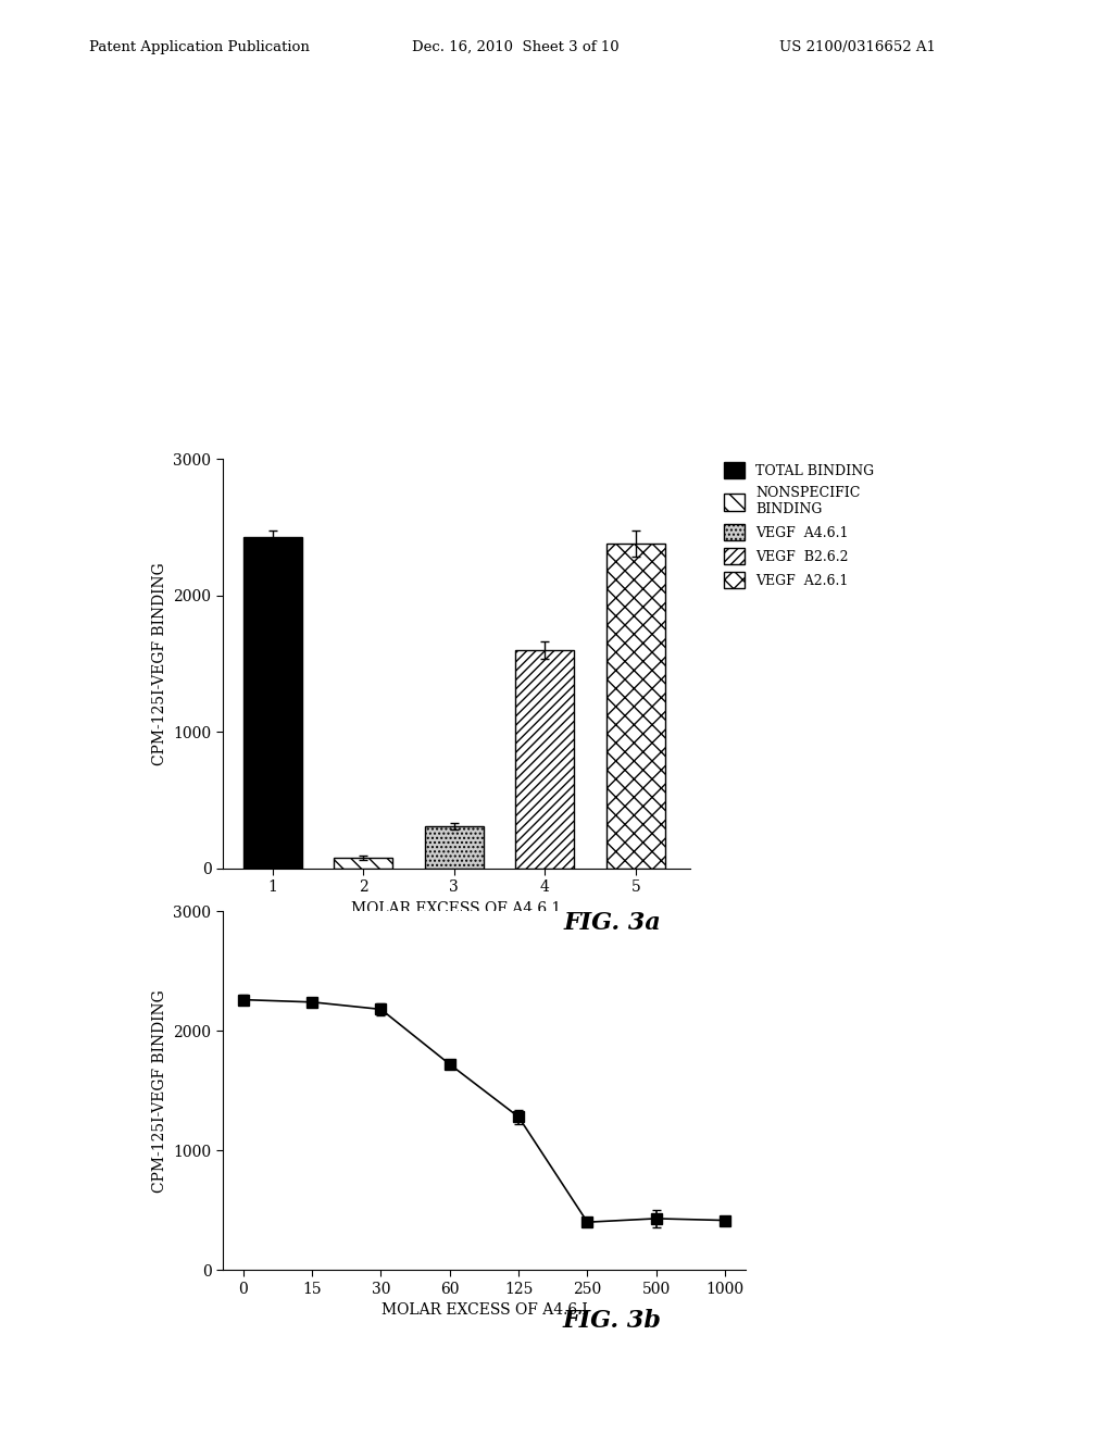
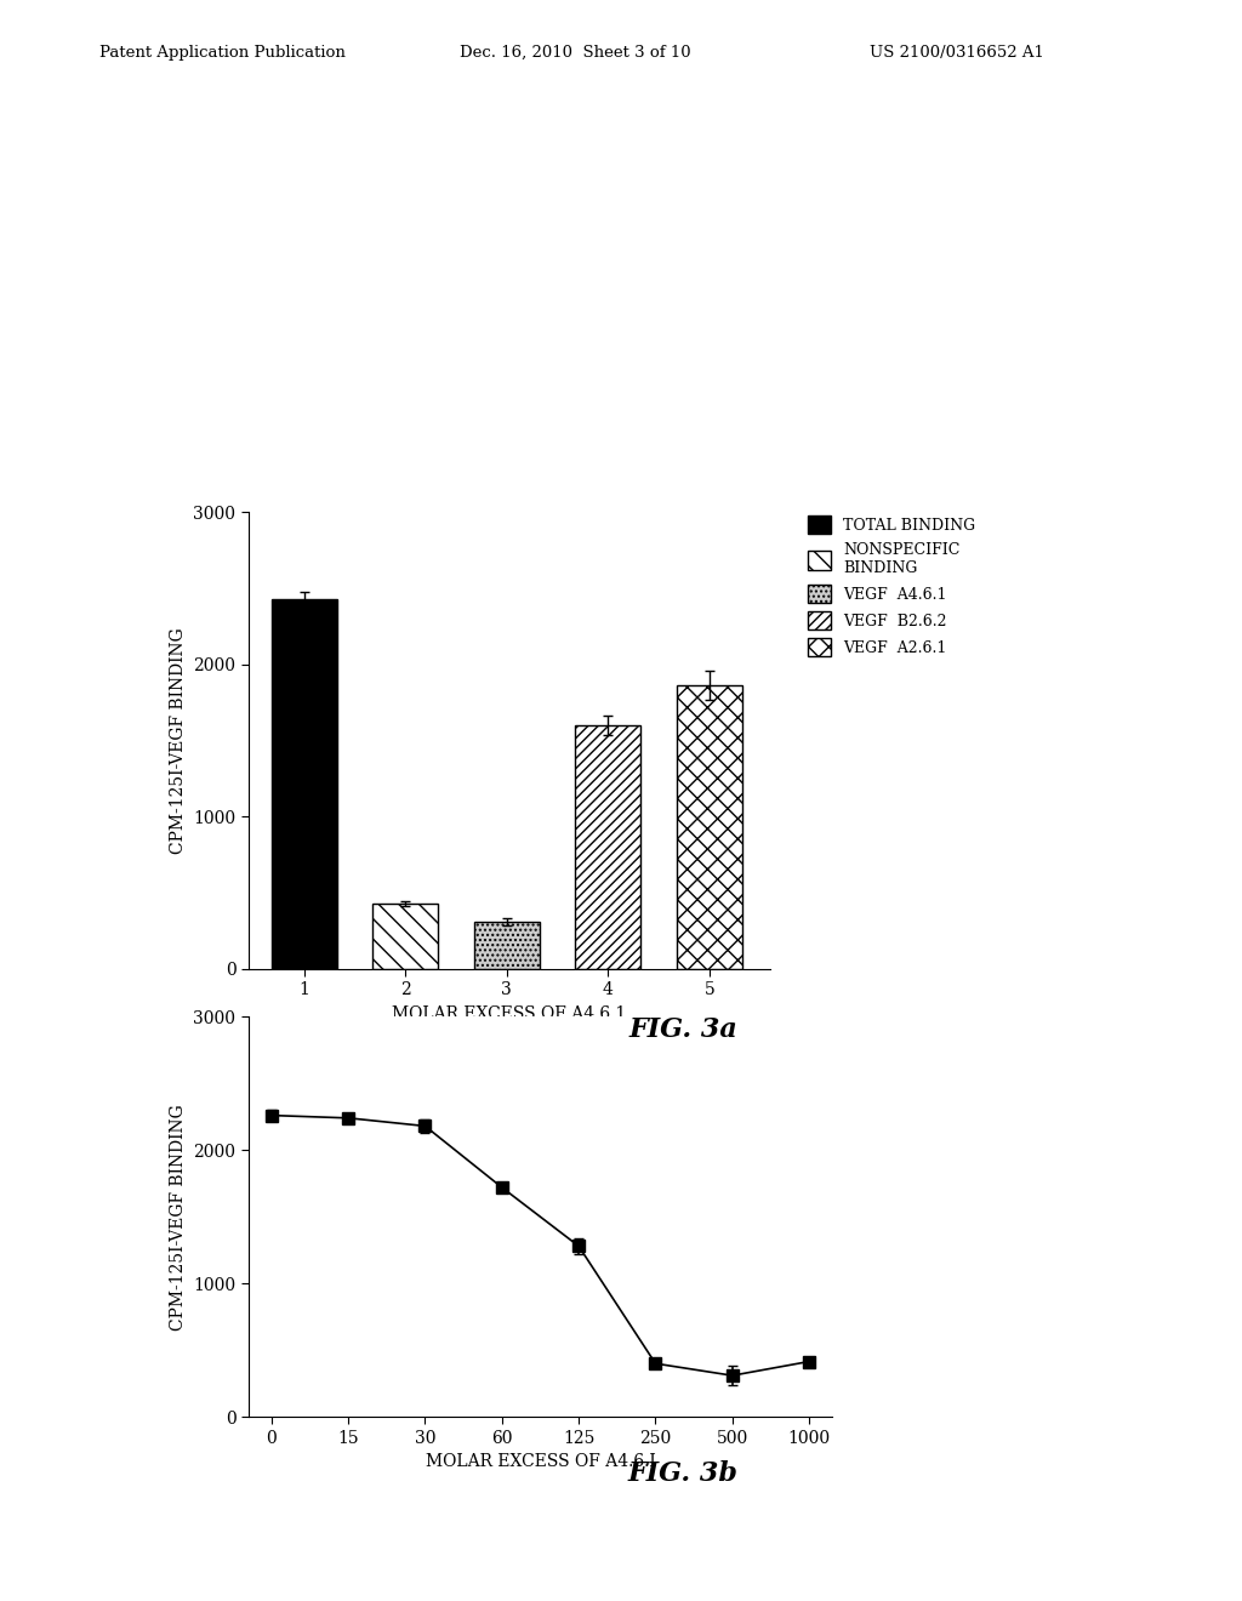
2: 80 -> 430
5: 2380 -> 1860
500: 430 -> 310
